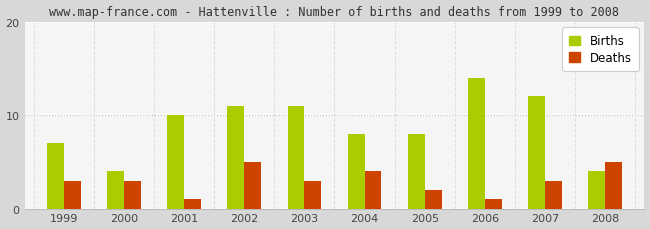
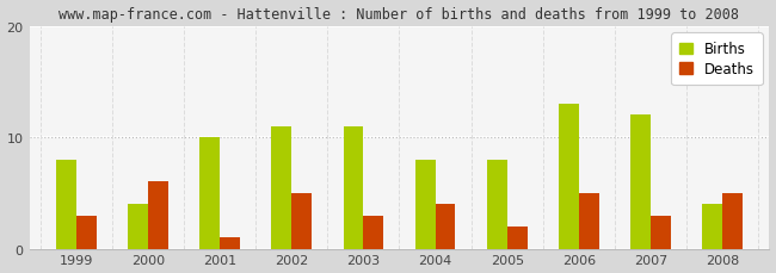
Births/1999: 7 -> 8
Deaths/2000: 3 -> 6
Births/2006: 14 -> 13
Deaths/2006: 1 -> 5
